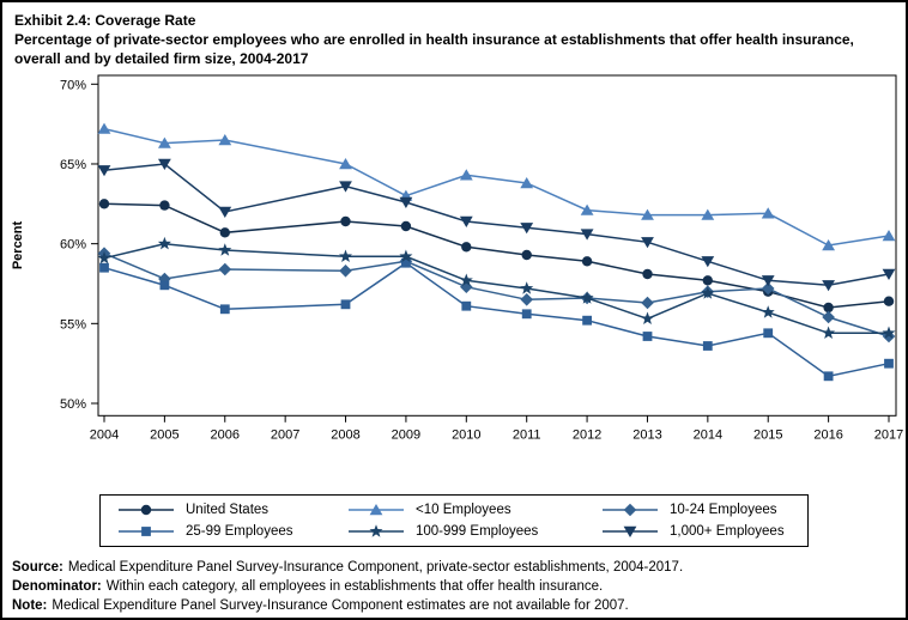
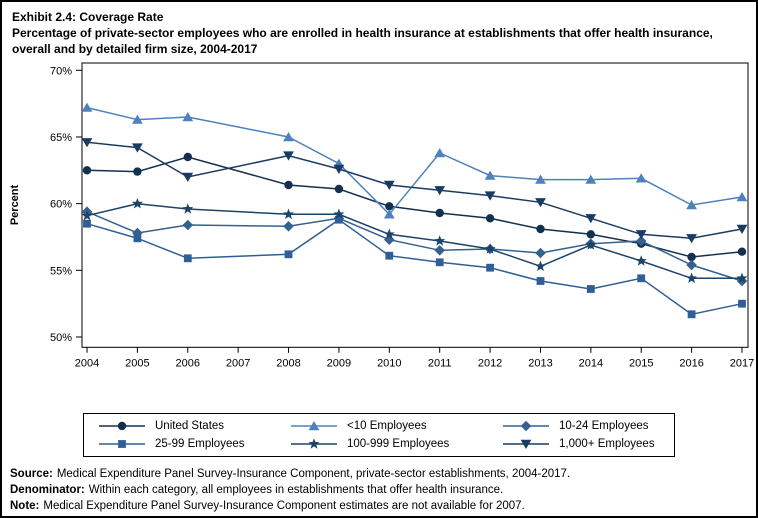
1,000+ Employees/2005: 65.0% -> 64.2%
United States/2006: 60.7% -> 63.5%
<10 Employees/2010: 64.3% -> 59.2%
